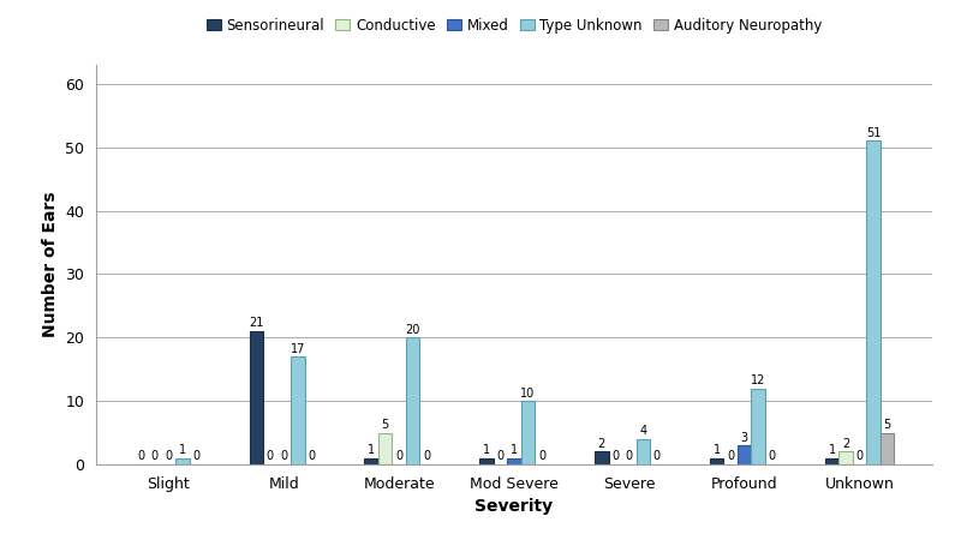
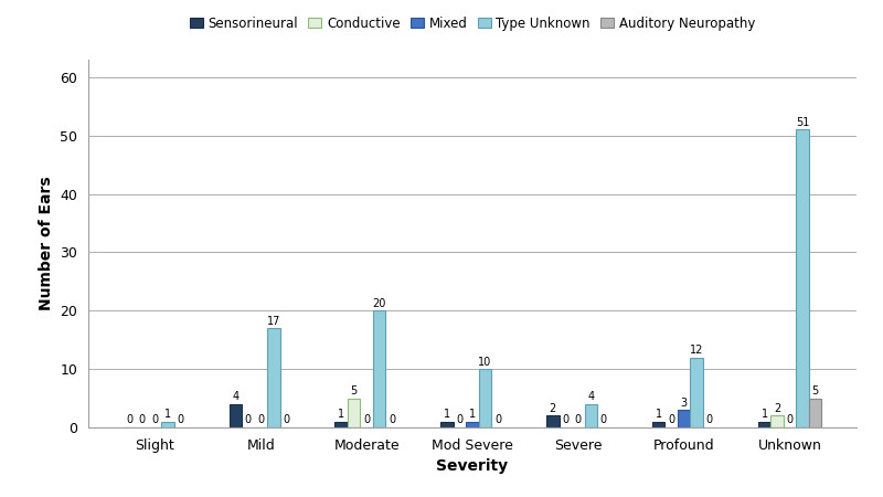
Sensorineural/Mild: 21 -> 4
